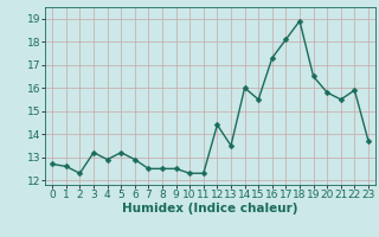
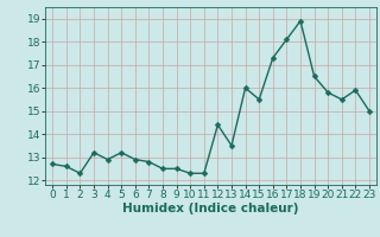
7: 12.5 -> 12.8
23: 13.7 -> 15.0
